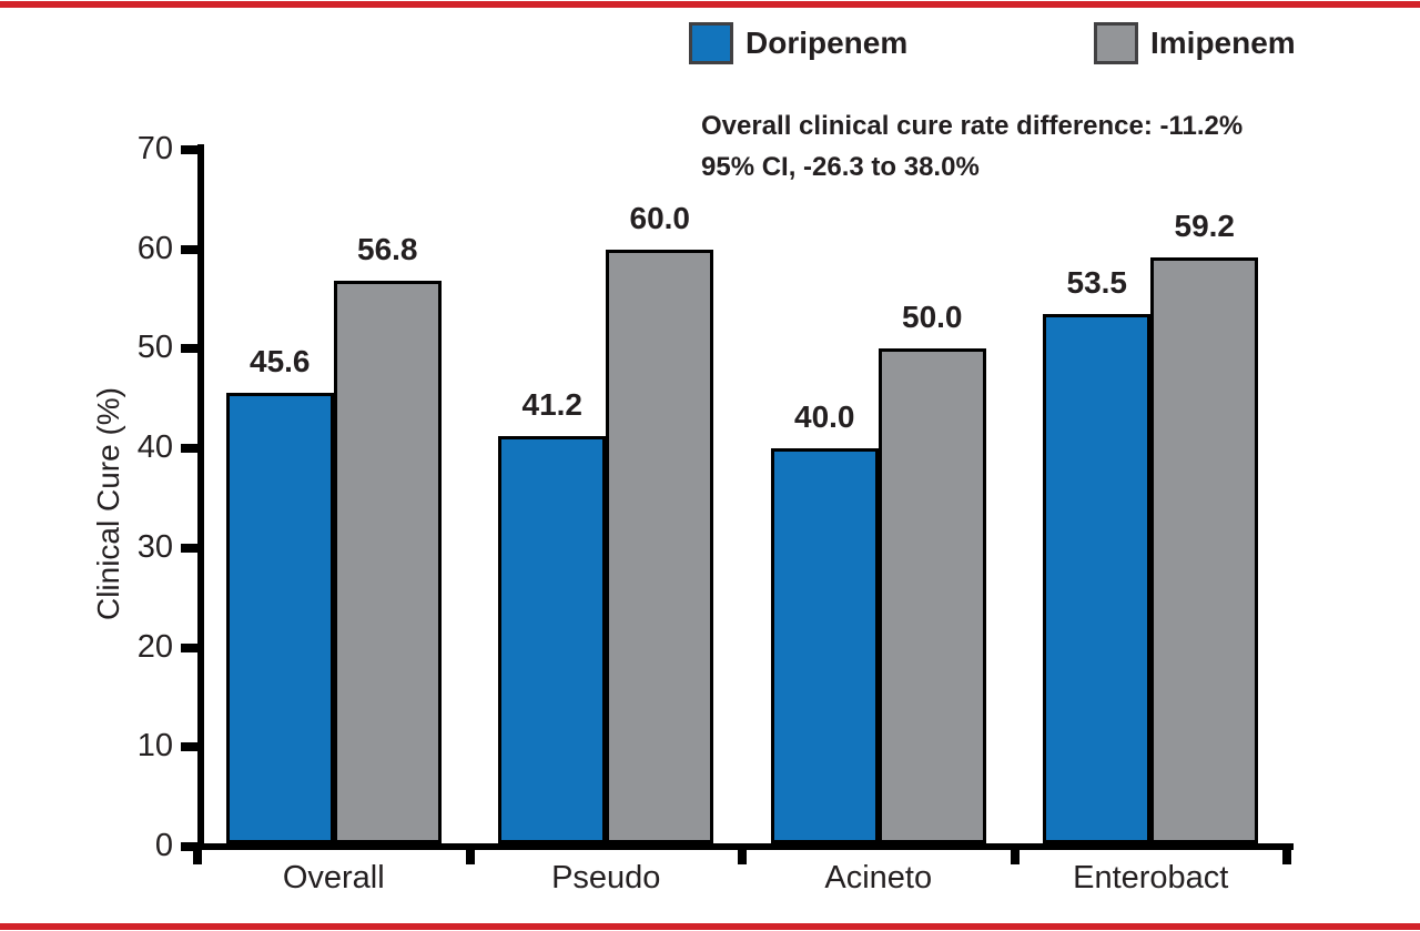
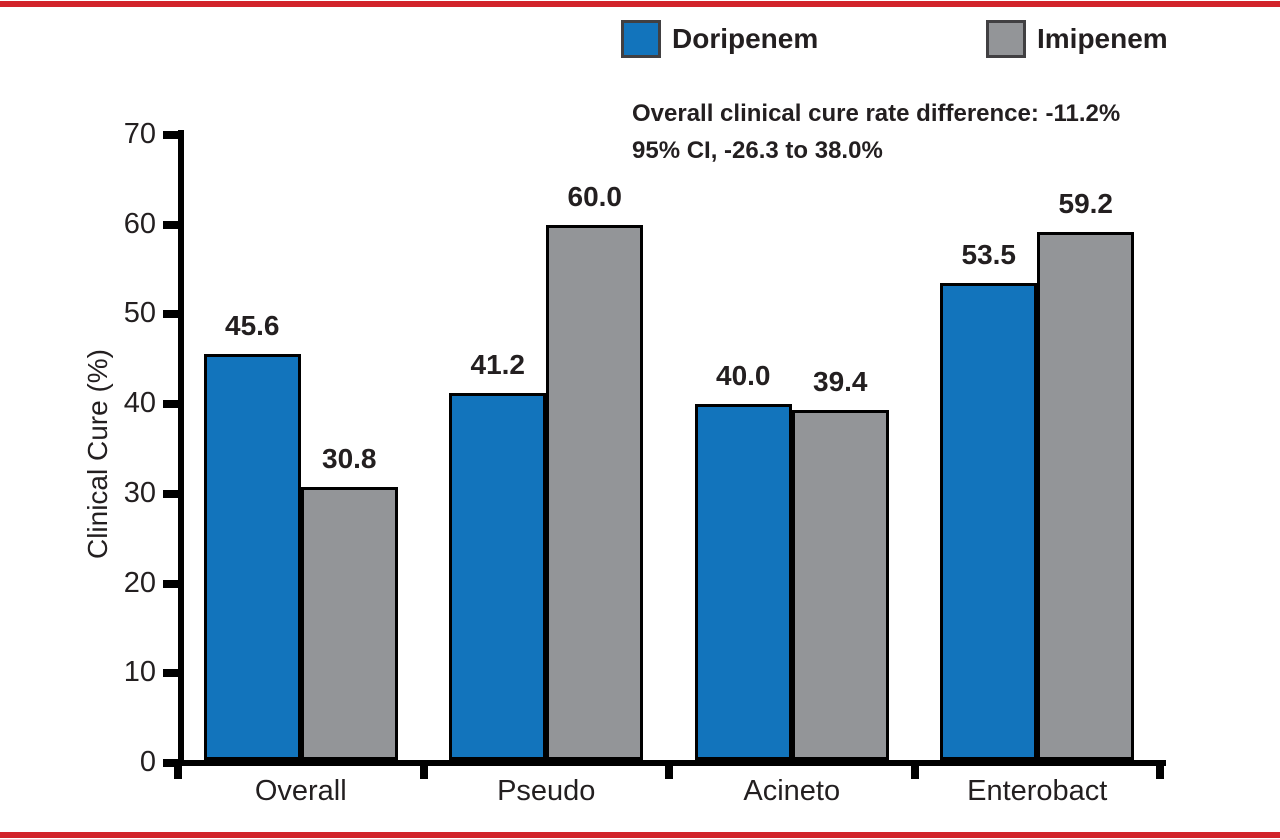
Imipenem/Overall: 56.8 -> 30.8
Imipenem/Acineto: 50.0 -> 39.4
